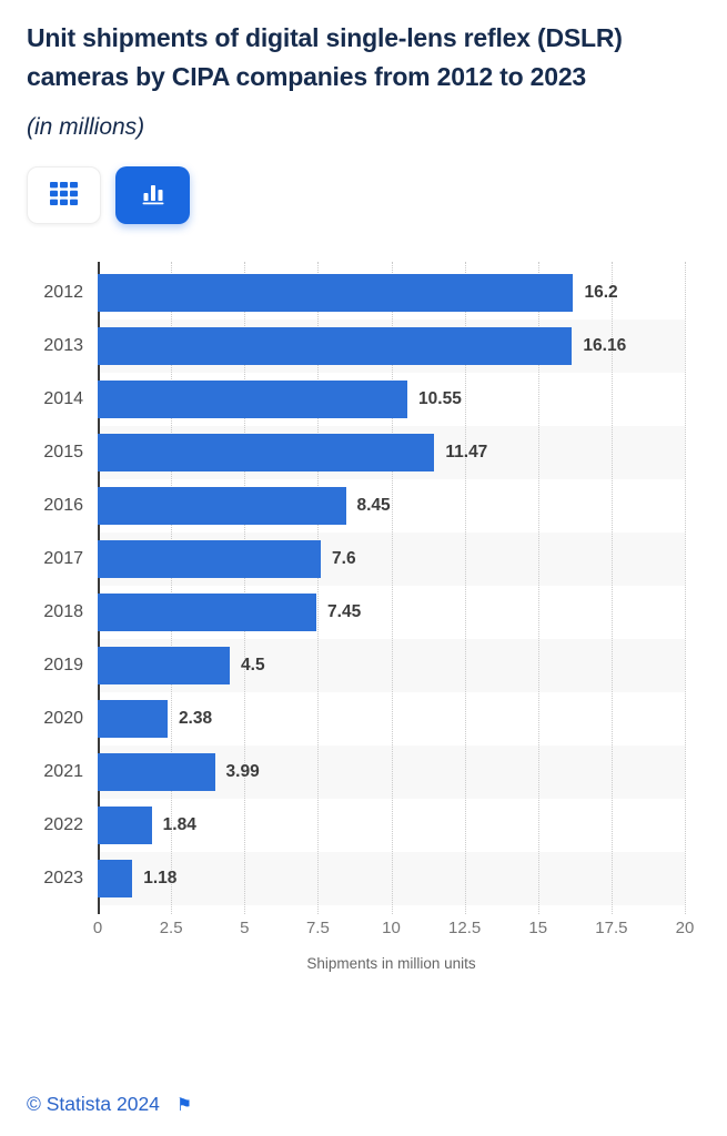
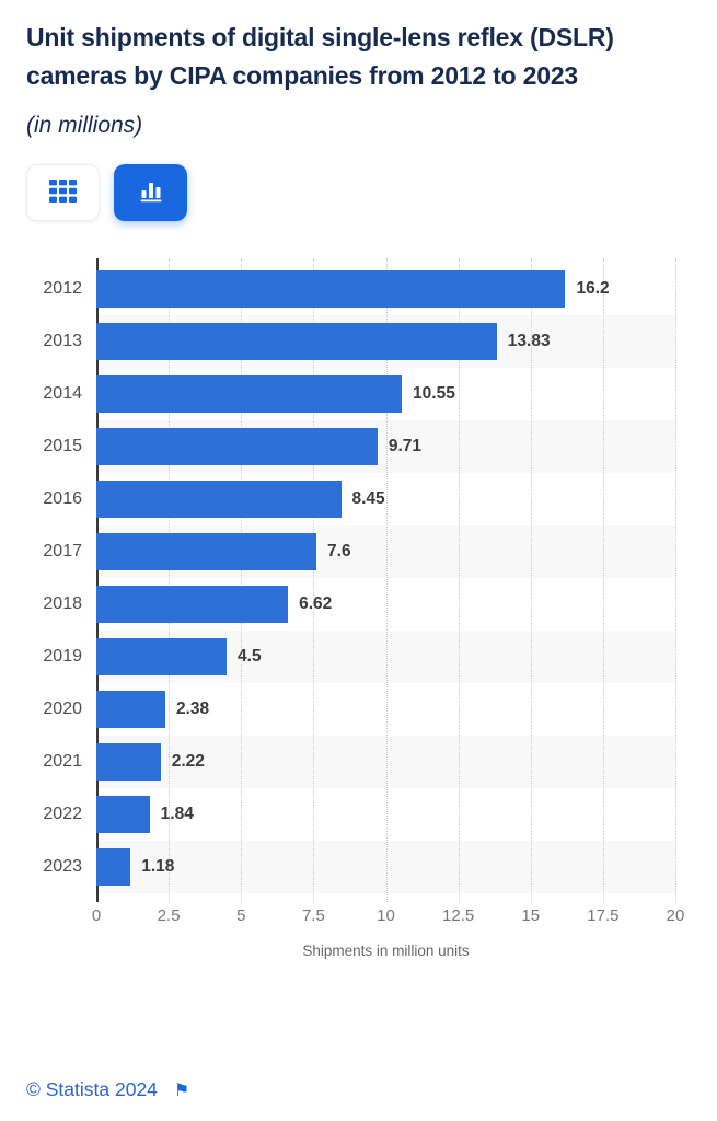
2013: 16.16 -> 13.83
2015: 11.47 -> 9.71
2018: 7.45 -> 6.62
2021: 3.99 -> 2.22
